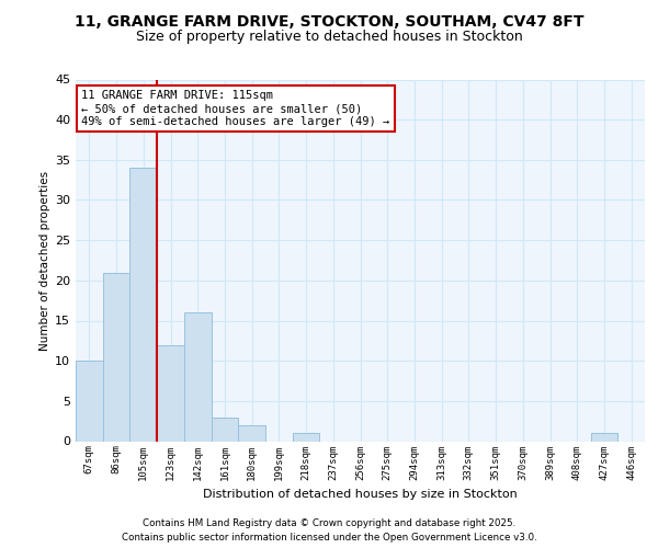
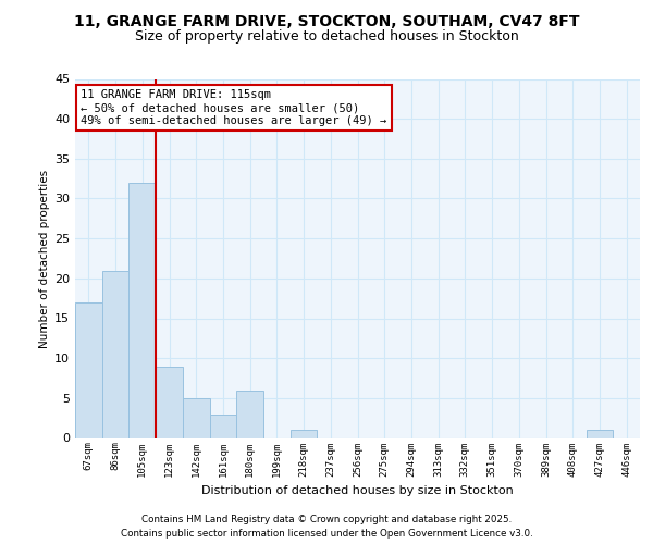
67sqm: 10 -> 17
105sqm: 34 -> 32
123sqm: 12 -> 9
142sqm: 16 -> 5
180sqm: 2 -> 6
